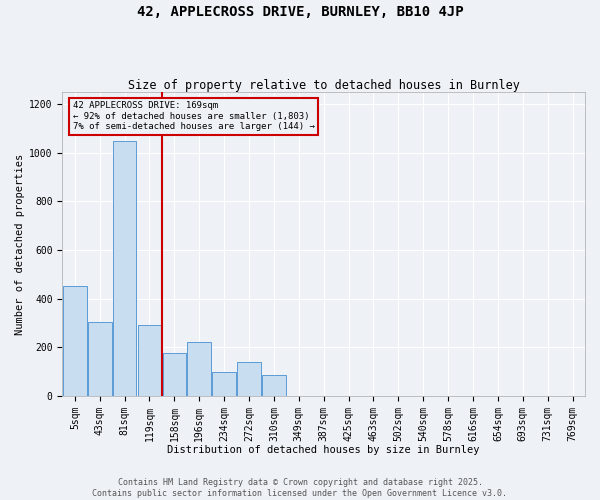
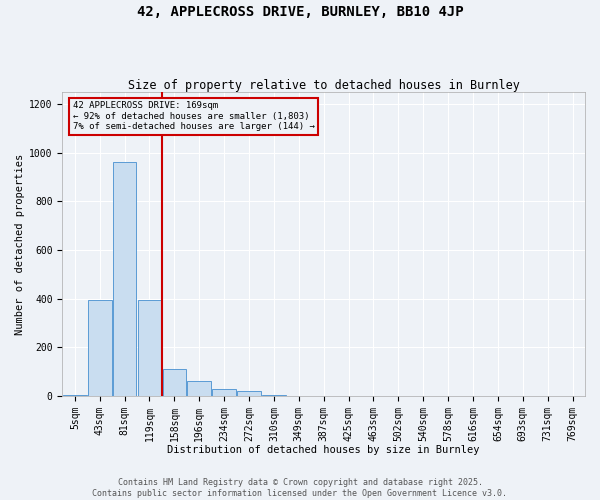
5sqm: 450 -> 3
43sqm: 305 -> 395
81sqm: 1050 -> 960
119sqm: 290 -> 395
158sqm: 175 -> 110
196sqm: 220 -> 60
234sqm: 100 -> 30
272sqm: 140 -> 20
310sqm: 85 -> 5
